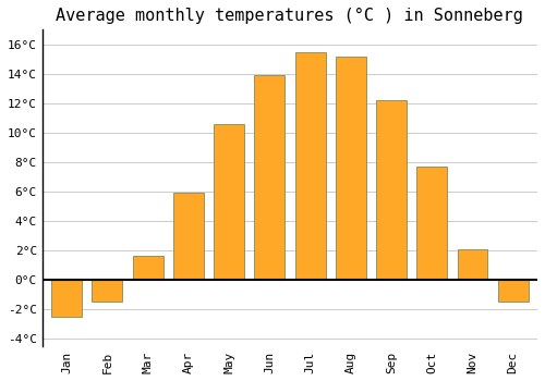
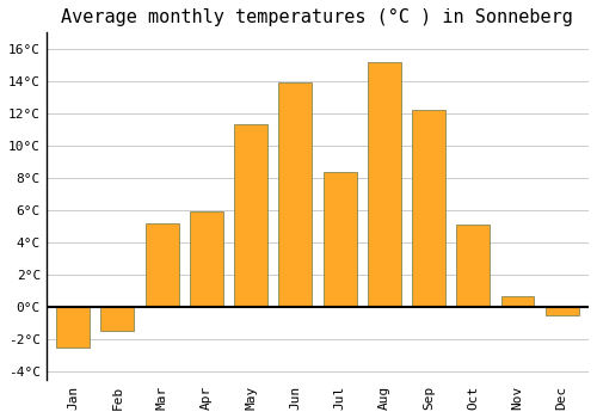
Mar: 1.6°C -> 5.2°C
May: 10.6°C -> 11.3°C
Jul: 15.5°C -> 8.4°C
Oct: 7.7°C -> 5.1°C
Nov: 2.1°C -> 0.7°C
Dec: -1.5°C -> -0.5°C
